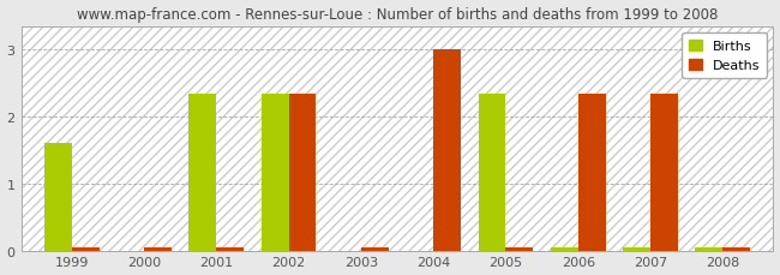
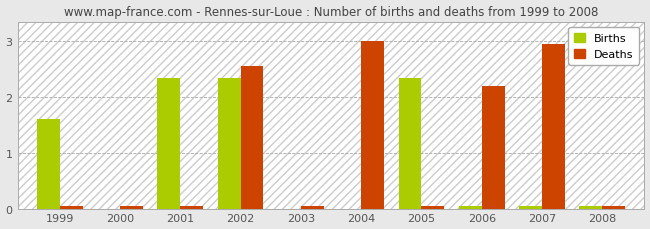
Deaths/2002: 2.33 -> 2.56
Deaths/2006: 2.33 -> 2.20
Deaths/2007: 2.33 -> 2.94
